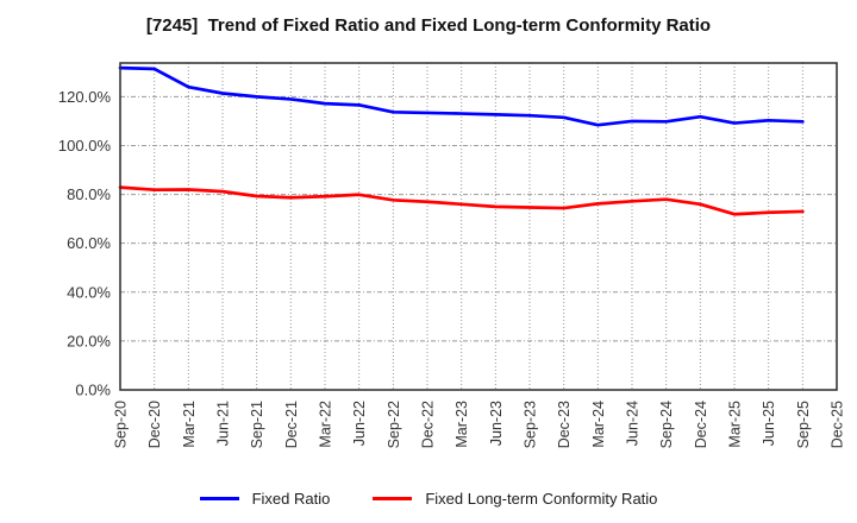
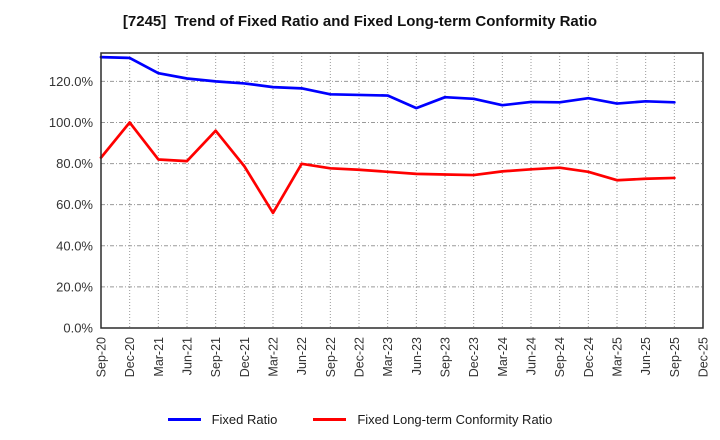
Fixed Long-term Conformity Ratio/Dec-20: 82% -> 100%
Fixed Long-term Conformity Ratio/Sep-21: 79% -> 96%
Fixed Long-term Conformity Ratio/Mar-22: 79% -> 56%
Fixed Ratio/Jun-23: 113% -> 107%
